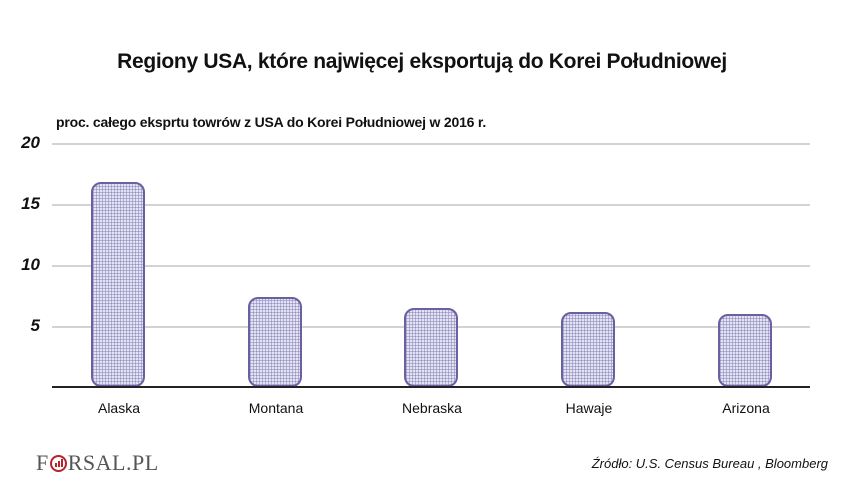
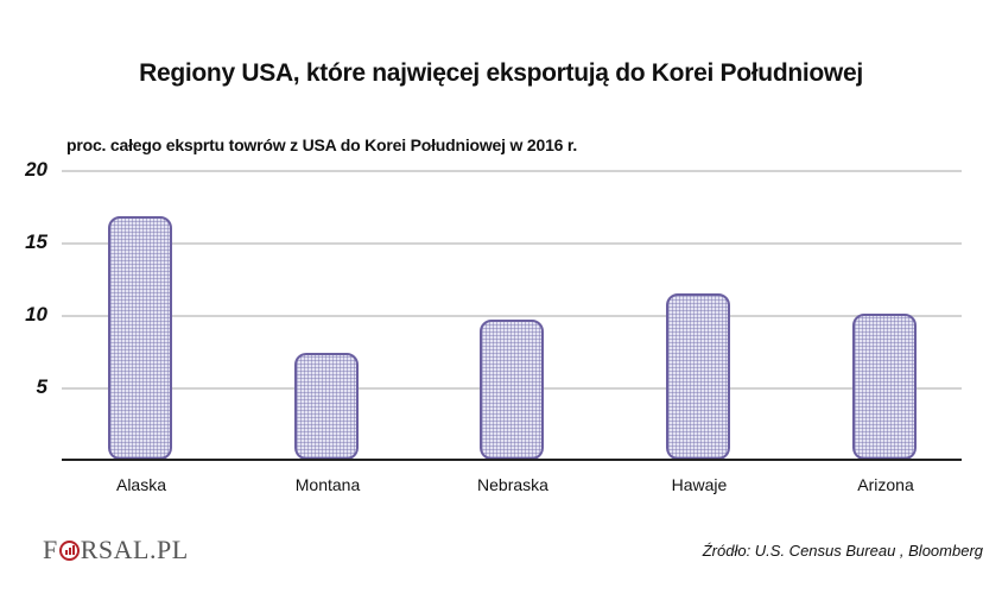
Nebraska: 6.5 -> 9.7
Hawaje: 6.2 -> 11.5
Arizona: 6.0 -> 10.1
